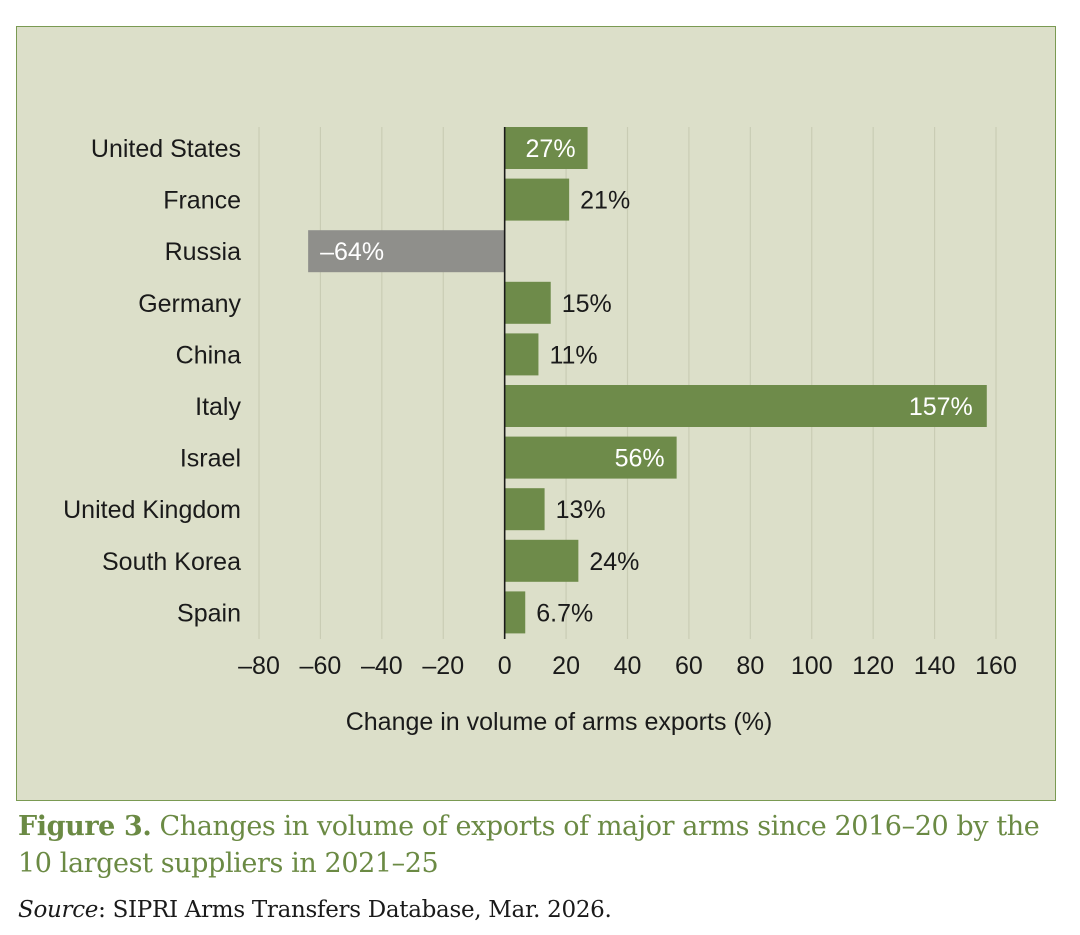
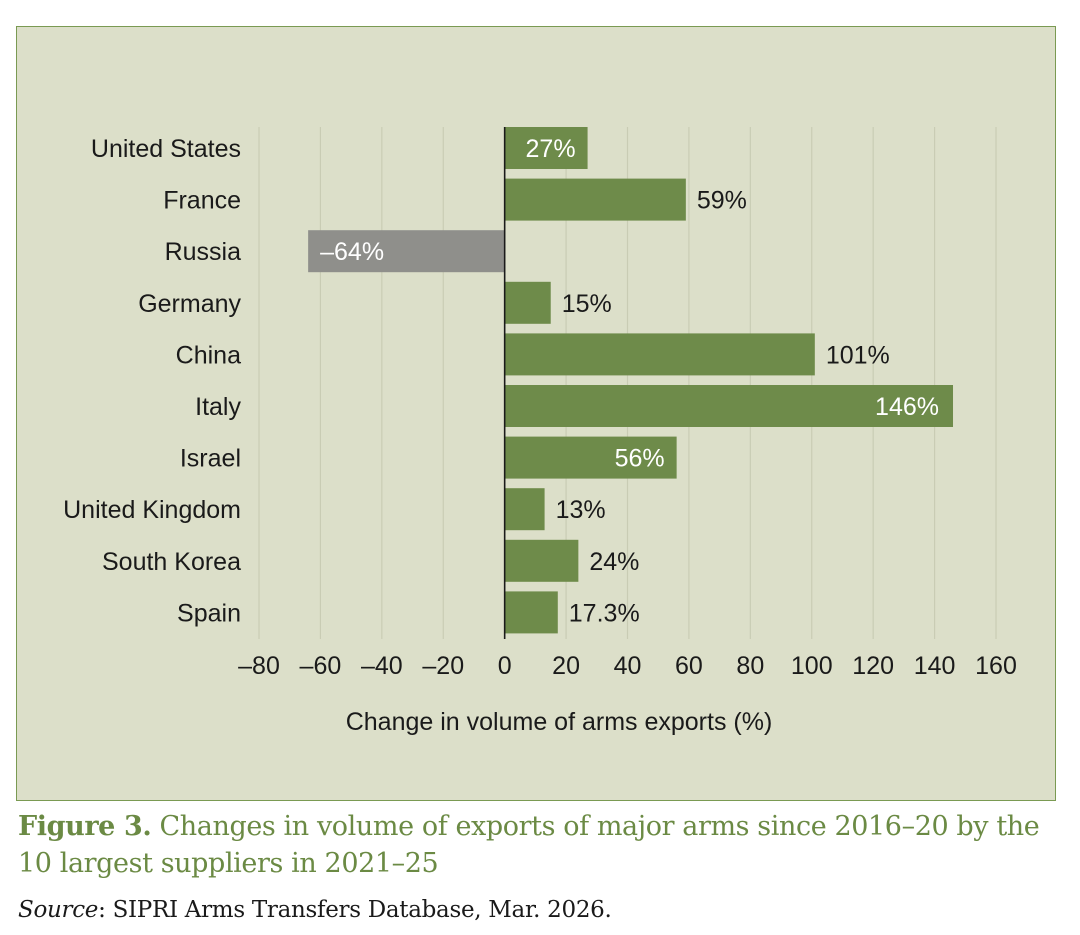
France: 21% -> 59%
China: 11% -> 101%
Italy: 157% -> 146%
Spain: 6.7% -> 17.3%
